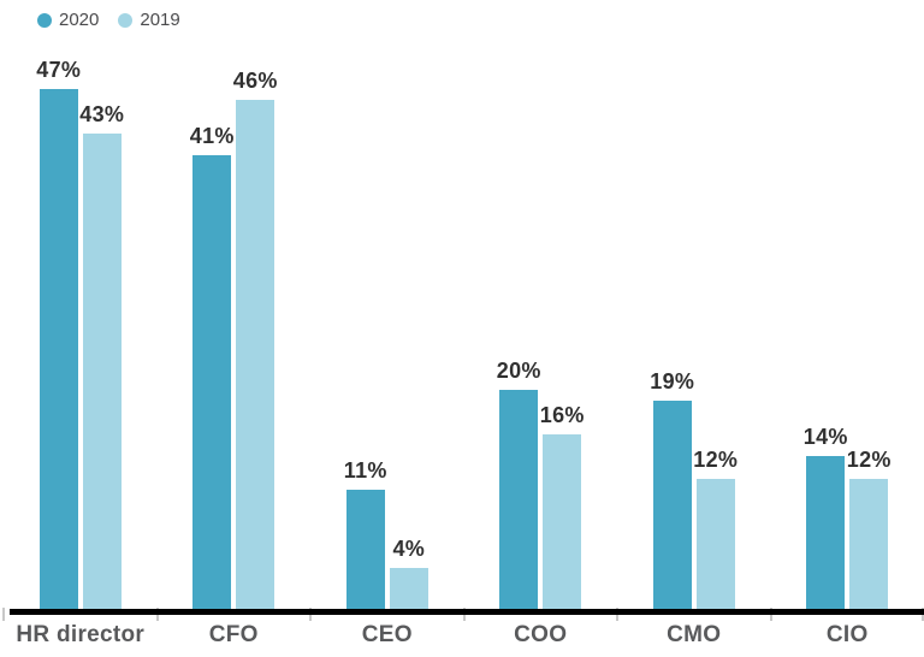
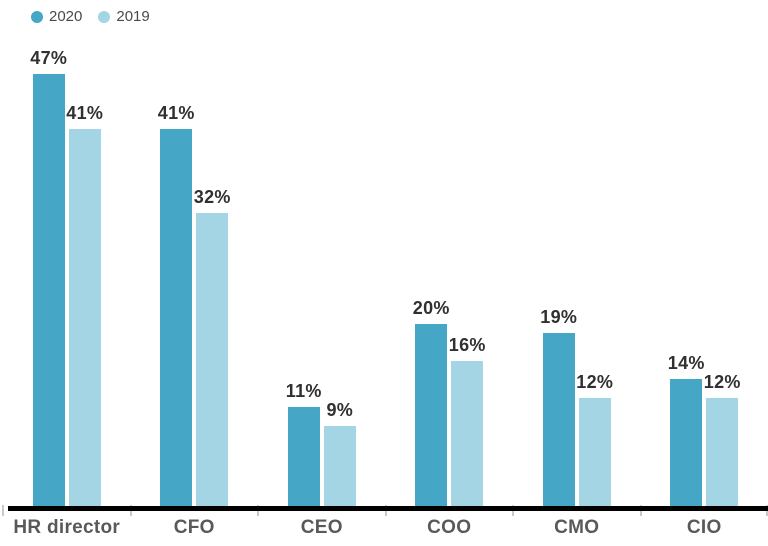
2019/HR director: 43% -> 41%
2019/CFO: 46% -> 32%
2019/CEO: 4% -> 9%
